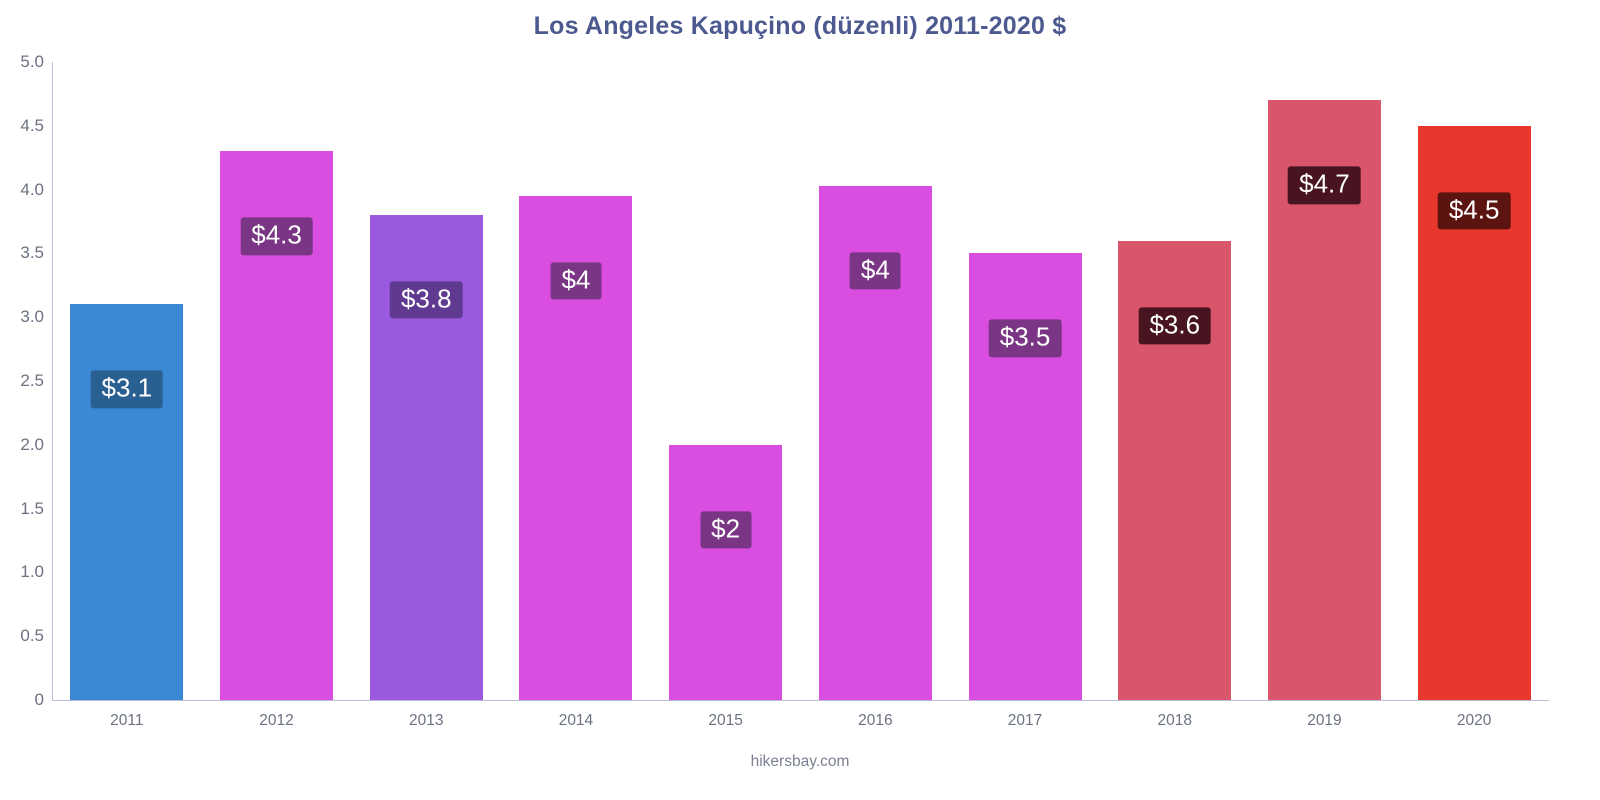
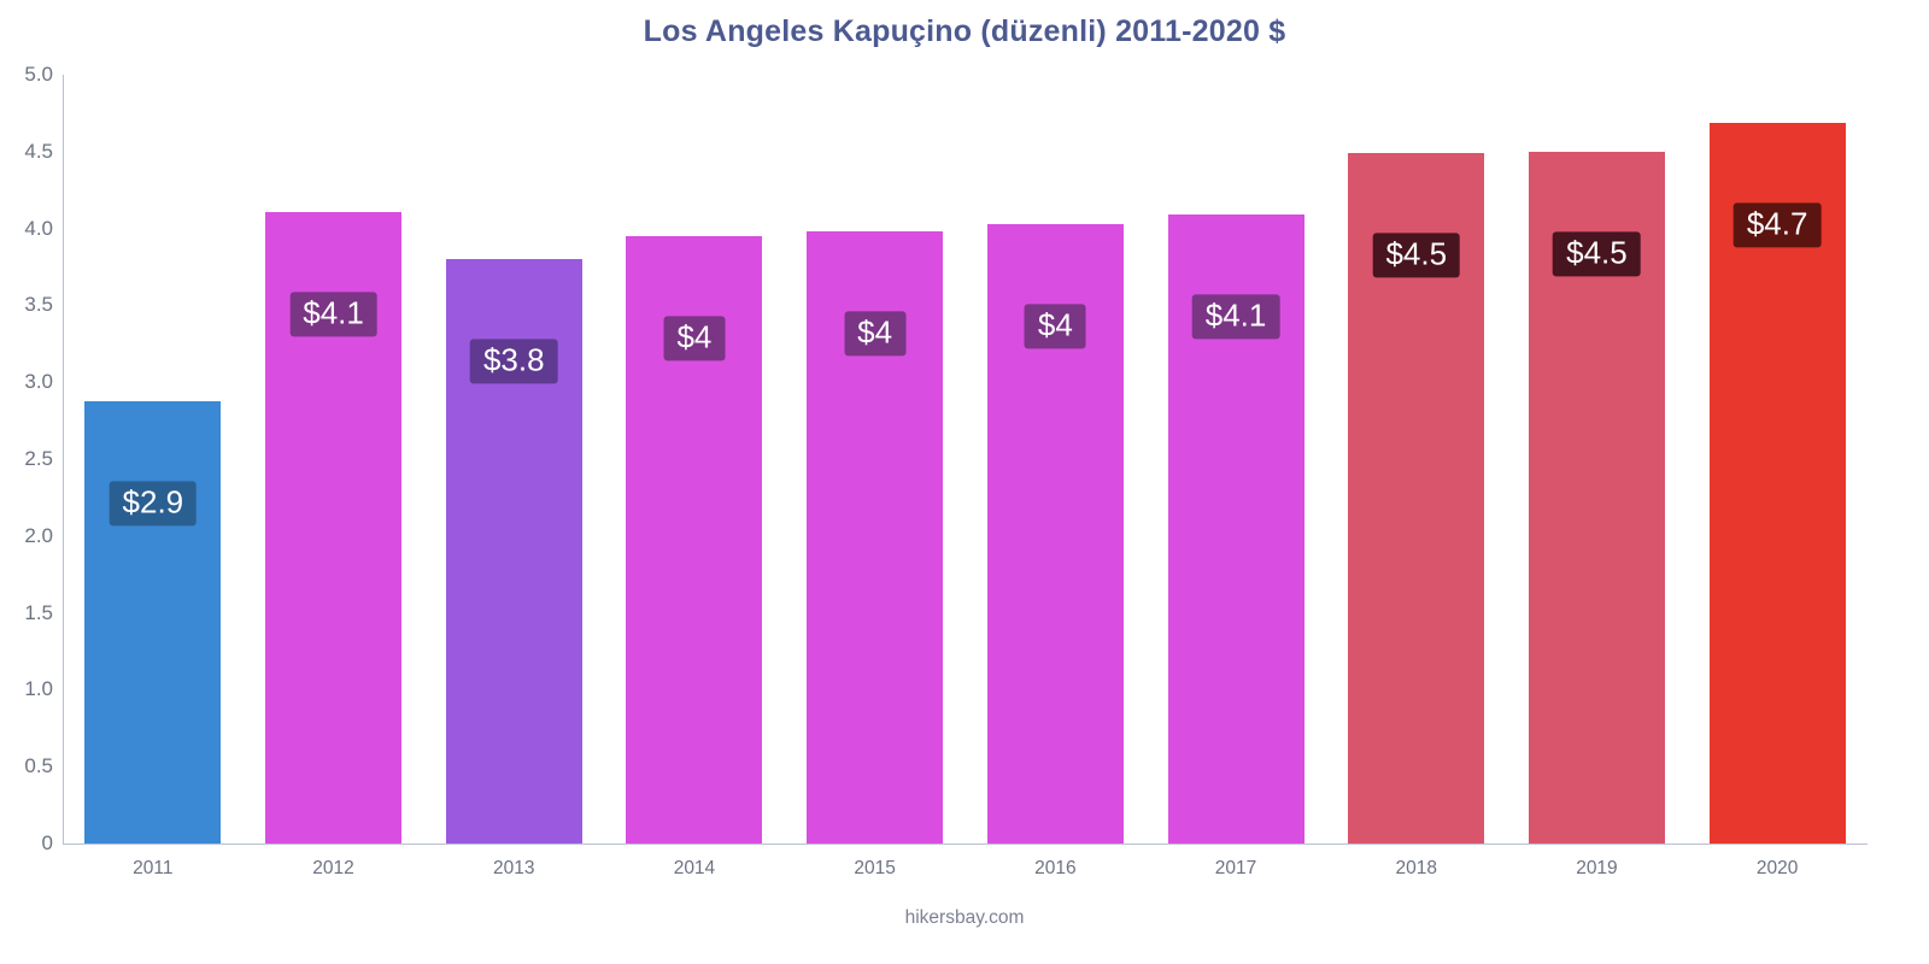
2011: $3.1 -> $2.9
2012: $4.3 -> $4.1
2015: $2 -> $4
2017: $3.5 -> $4.1
2018: $3.6 -> $4.5
2019: $4.7 -> $4.5
2020: $4.5 -> $4.7
